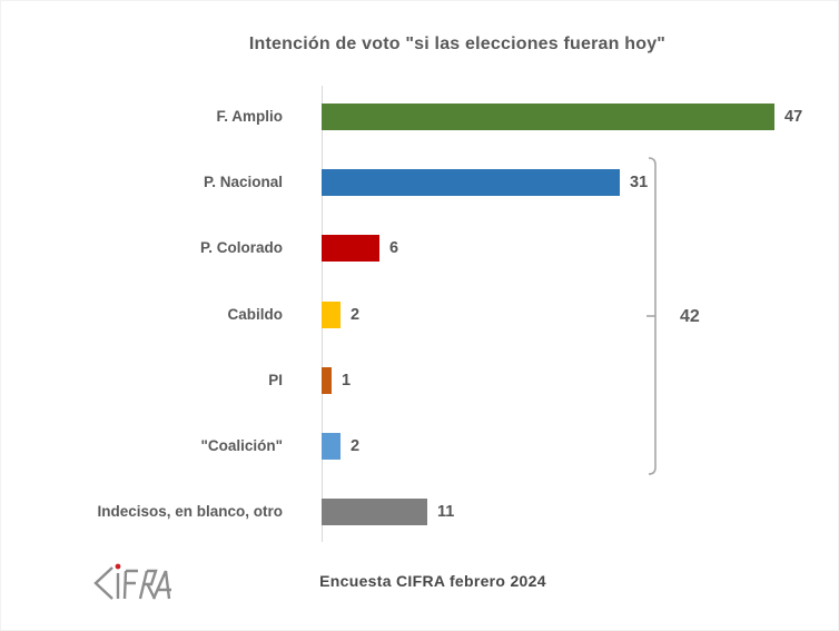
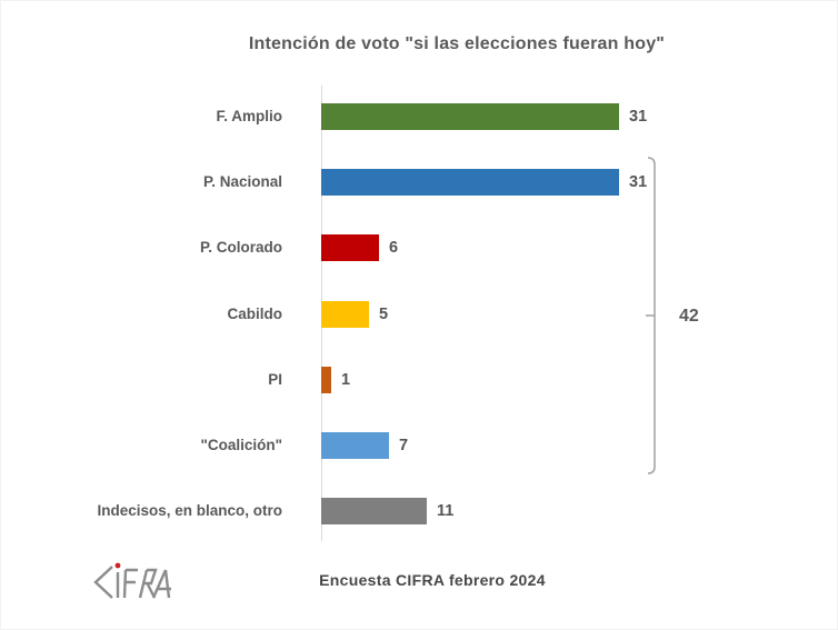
F. Amplio: 47 -> 31
Cabildo: 2 -> 5
"Coalición": 2 -> 7
